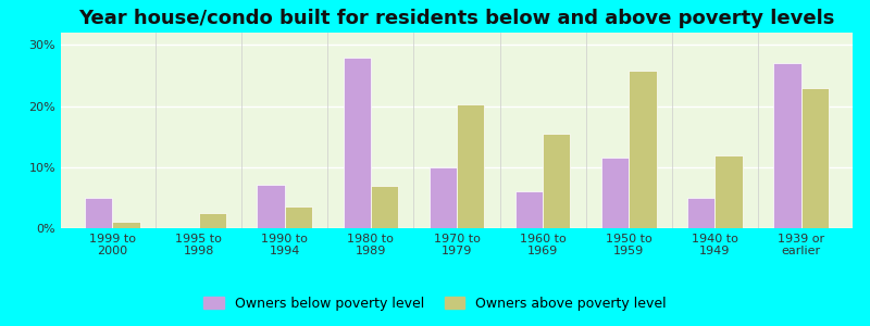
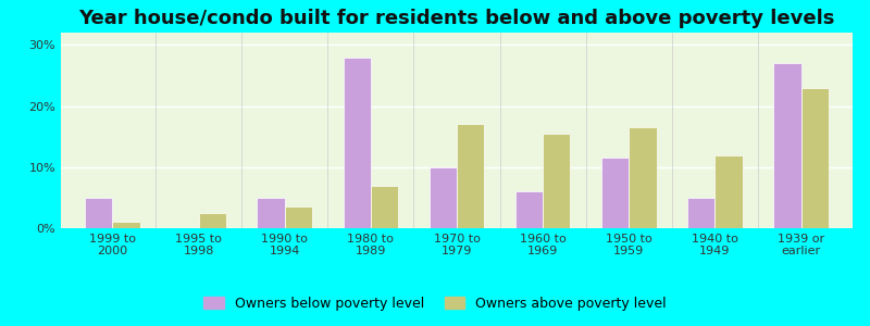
Owners below poverty level/1990 to 1994: 7.2% -> 5.0%
Owners above poverty level/1970 to 1979: 20.2% -> 17.0%
Owners above poverty level/1950 to 1959: 25.8% -> 16.5%
